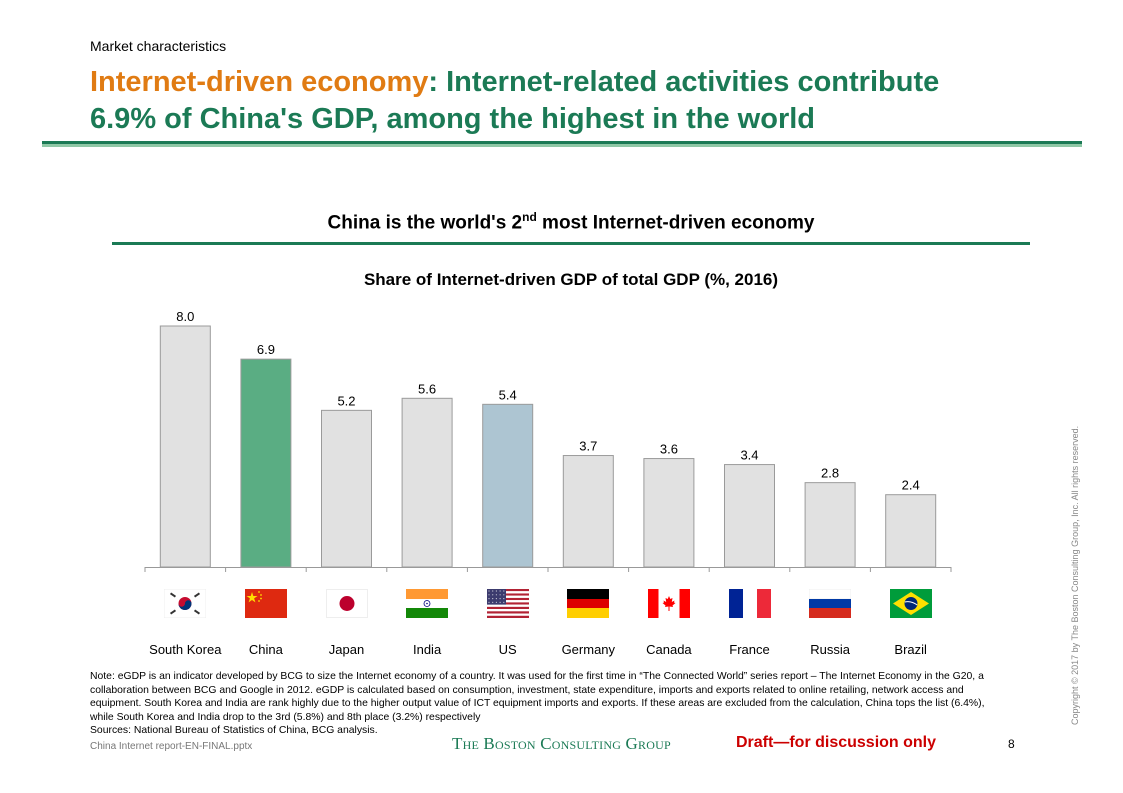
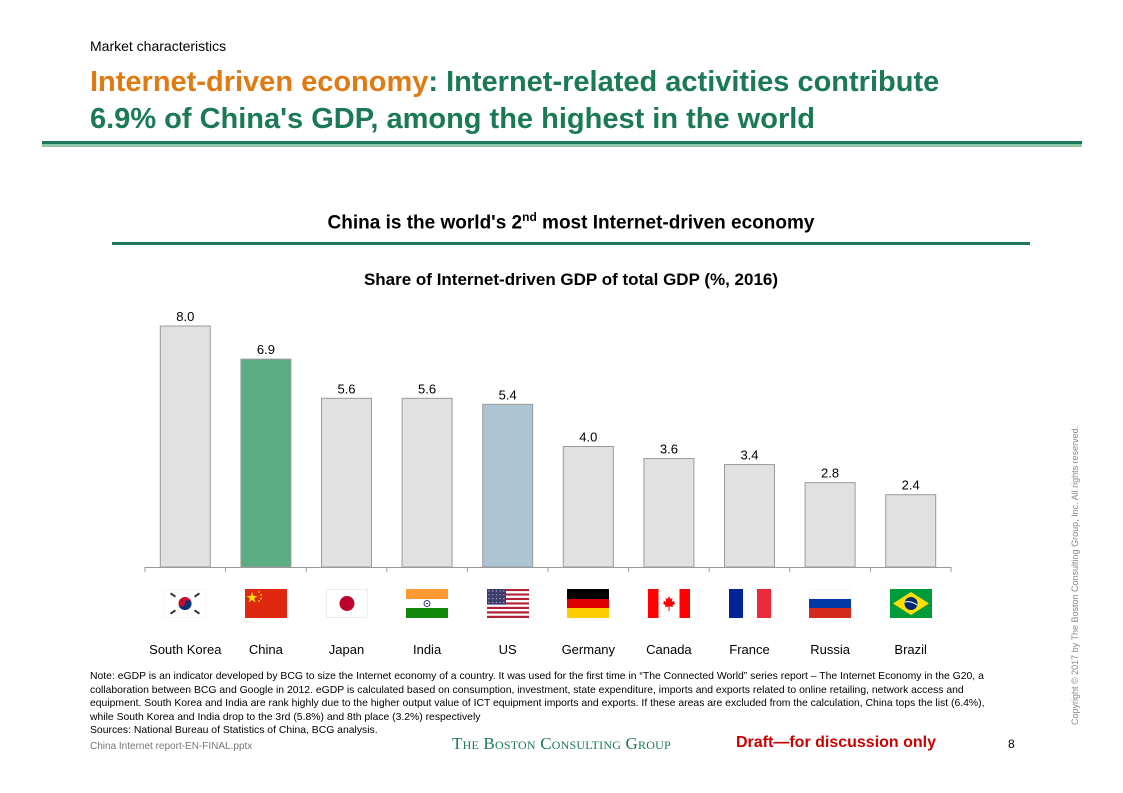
Japan: 5.2 -> 5.6
Germany: 3.7 -> 4.0
